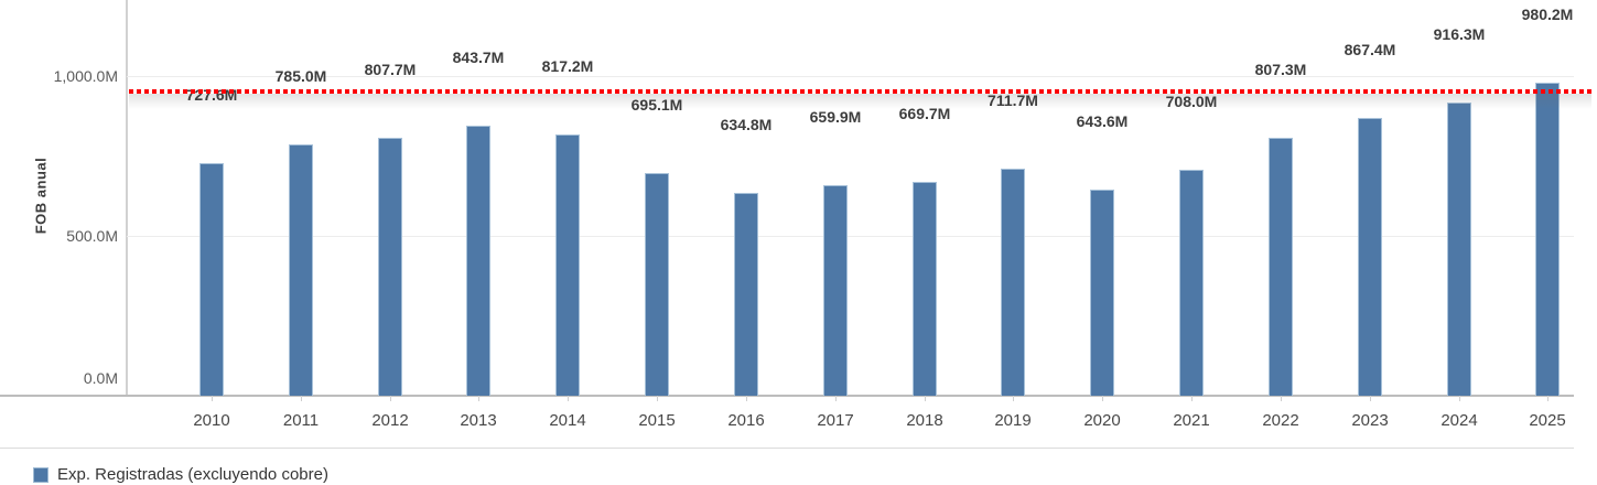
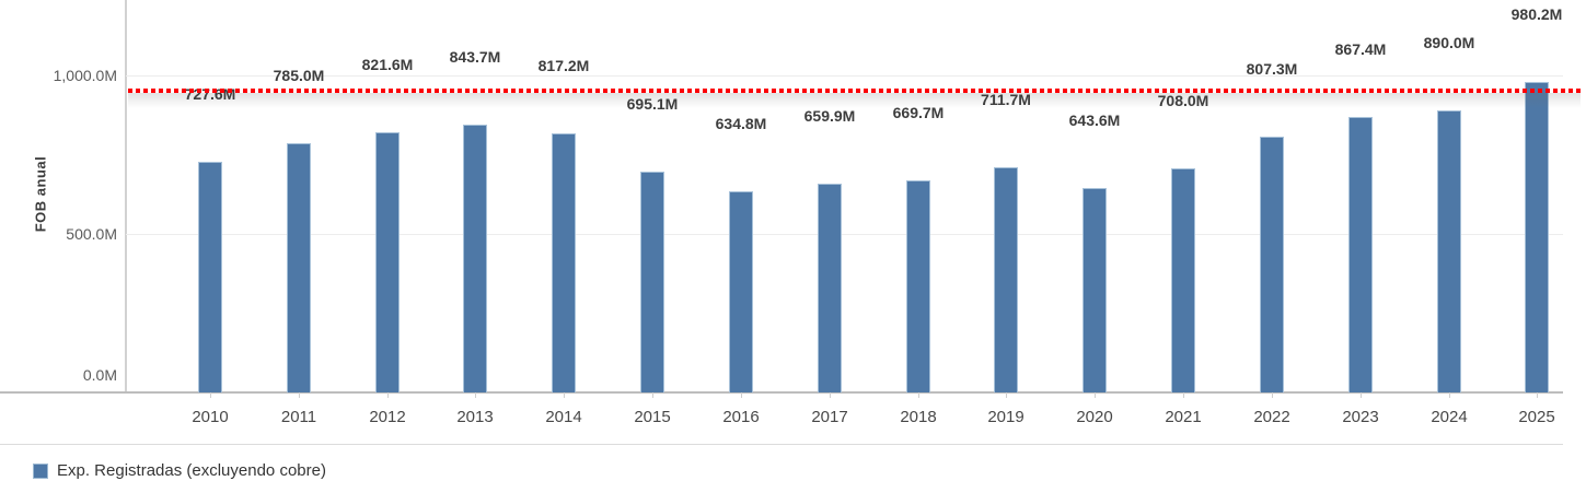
2012: 807.7M -> 821.6M
2024: 916.3M -> 890.0M
